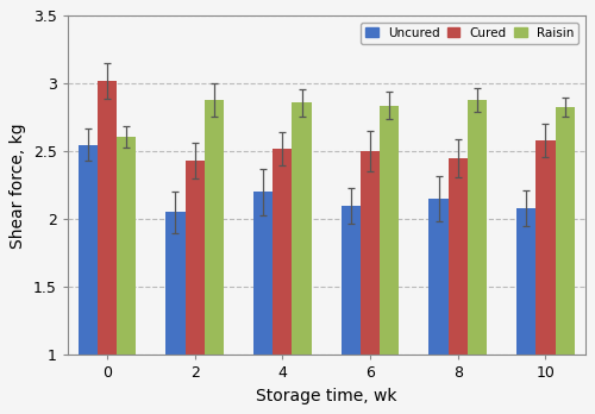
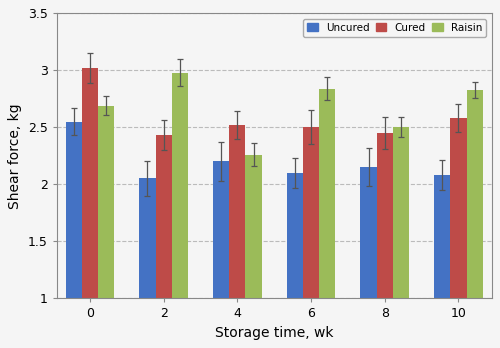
Raisin/0: 2.61 -> 2.69
Raisin/2: 2.88 -> 2.98
Raisin/4: 2.86 -> 2.26
Raisin/8: 2.88 -> 2.50
